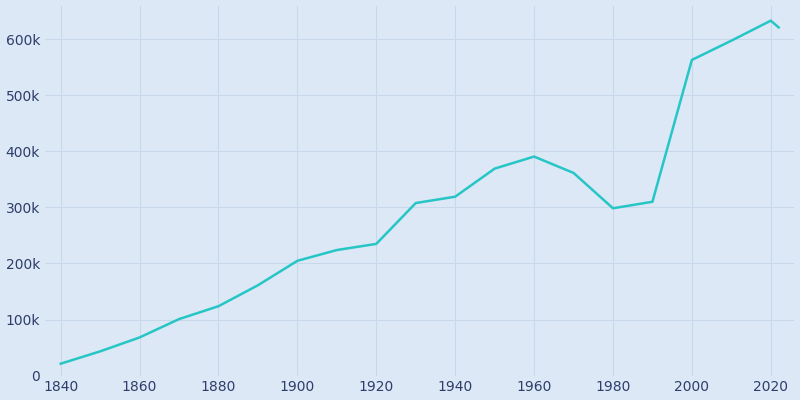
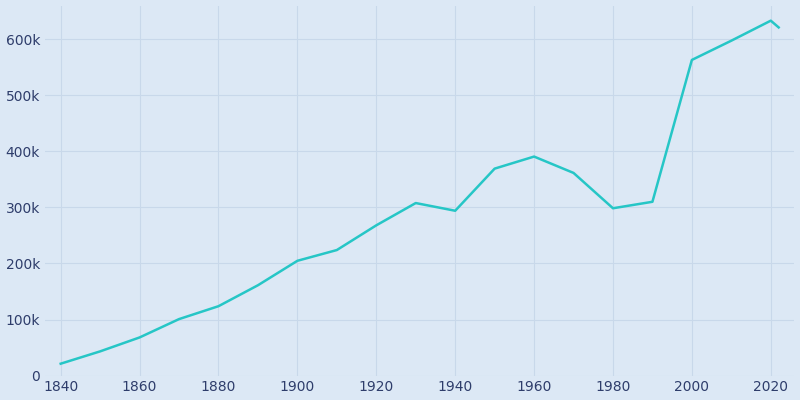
1920: 235k -> 268k
1940: 319k -> 294k
